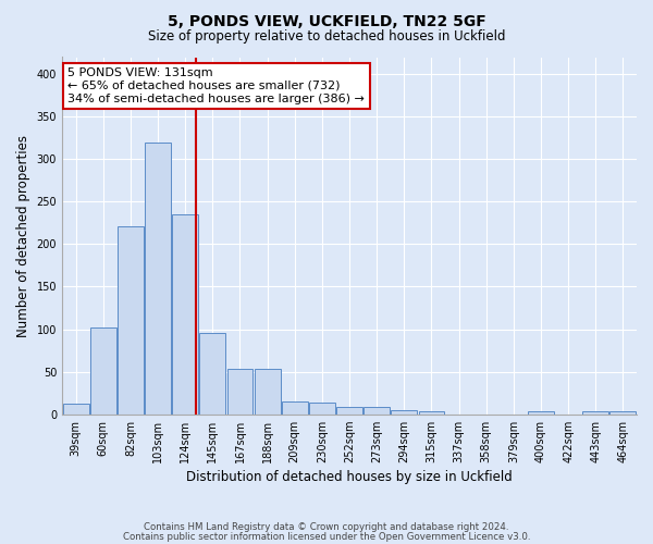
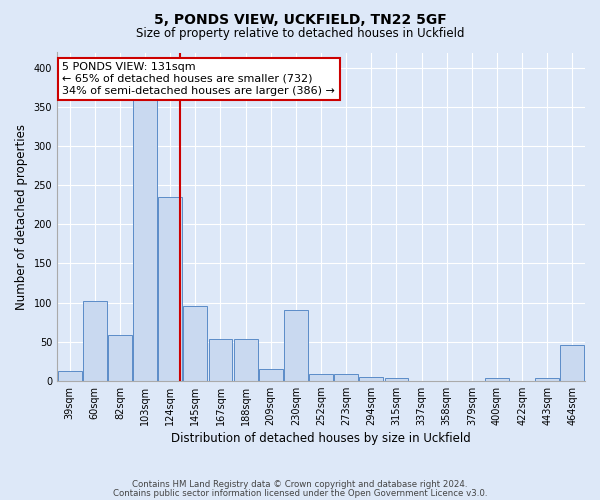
82sqm: 221 -> 58
103sqm: 320 -> 360
230sqm: 14 -> 90
464sqm: 3 -> 46
